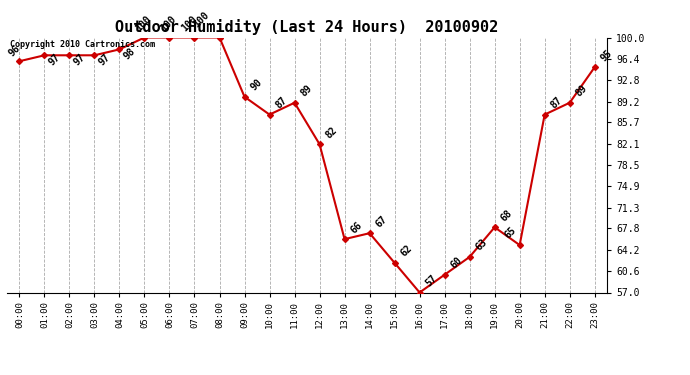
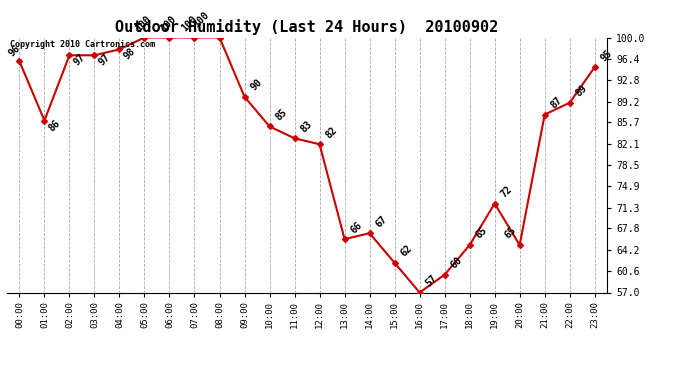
01:00: 97 -> 86
10:00: 87 -> 85
11:00: 89 -> 83
18:00: 63 -> 65
19:00: 68 -> 72
